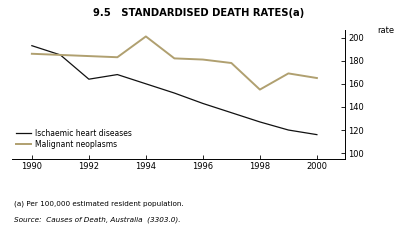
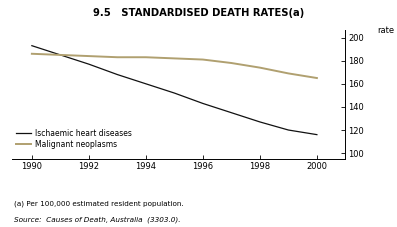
Ischaemic heart diseases/1992: 164 -> 177
Malignant neoplasms/1994: 201 -> 183
Malignant neoplasms/1998: 155 -> 174
